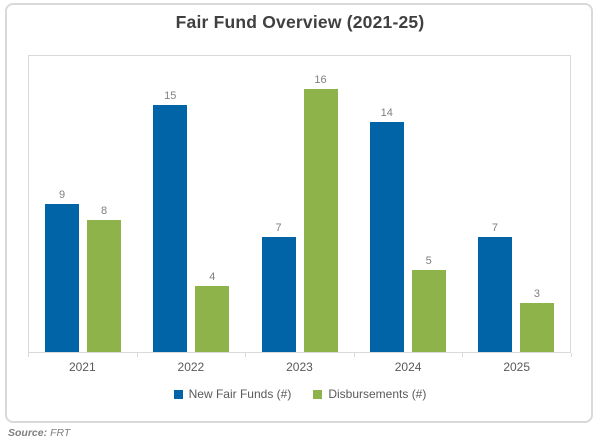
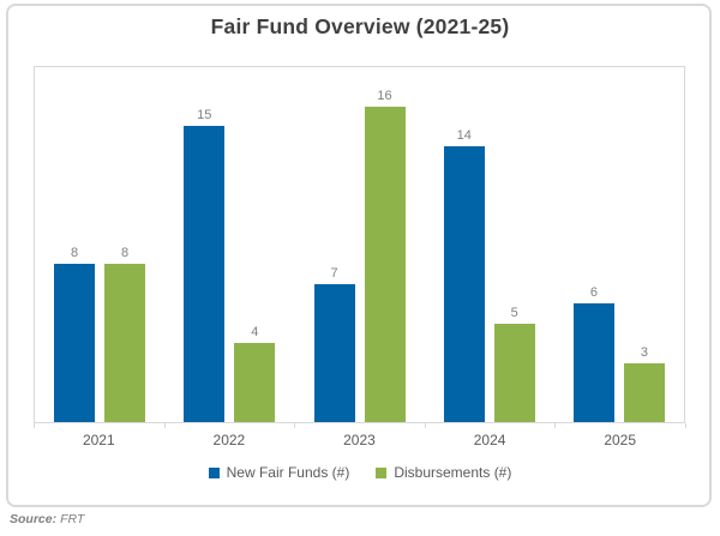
New Fair Funds (#)/2021: 9 -> 8
New Fair Funds (#)/2025: 7 -> 6
